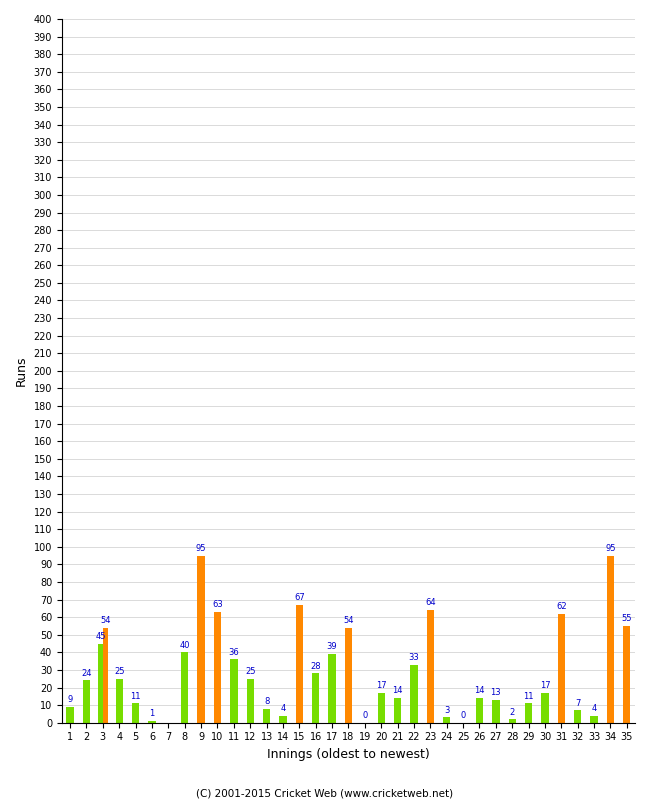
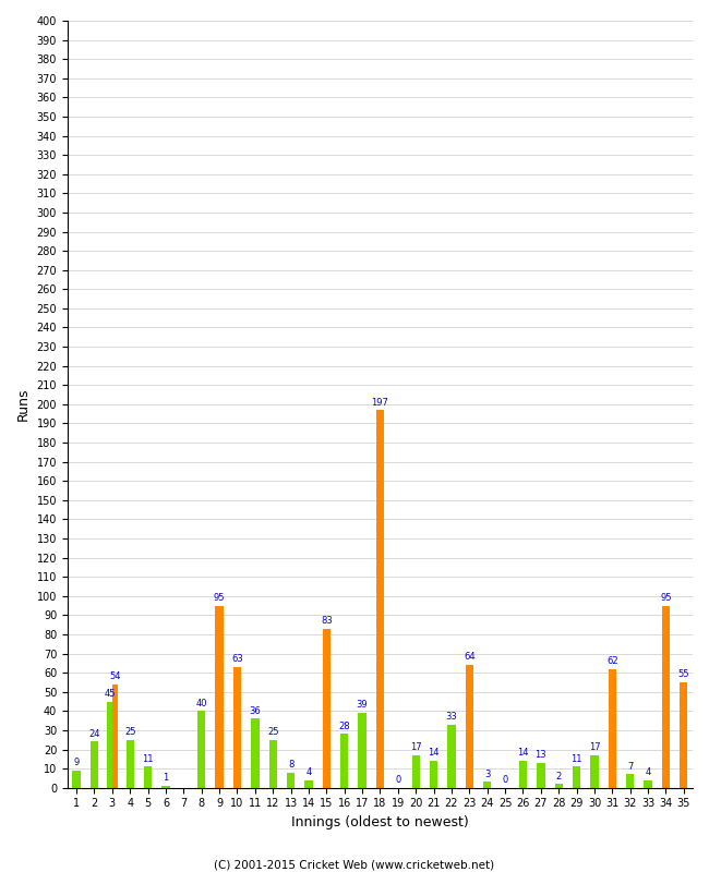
15: 67 -> 83
18: 54 -> 197
